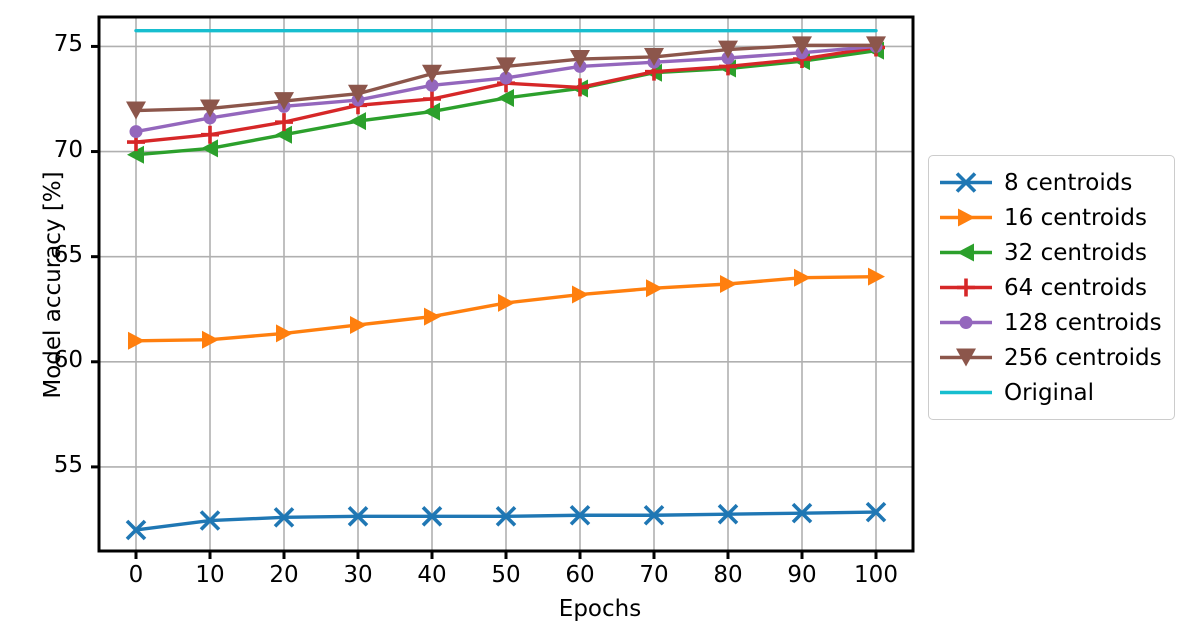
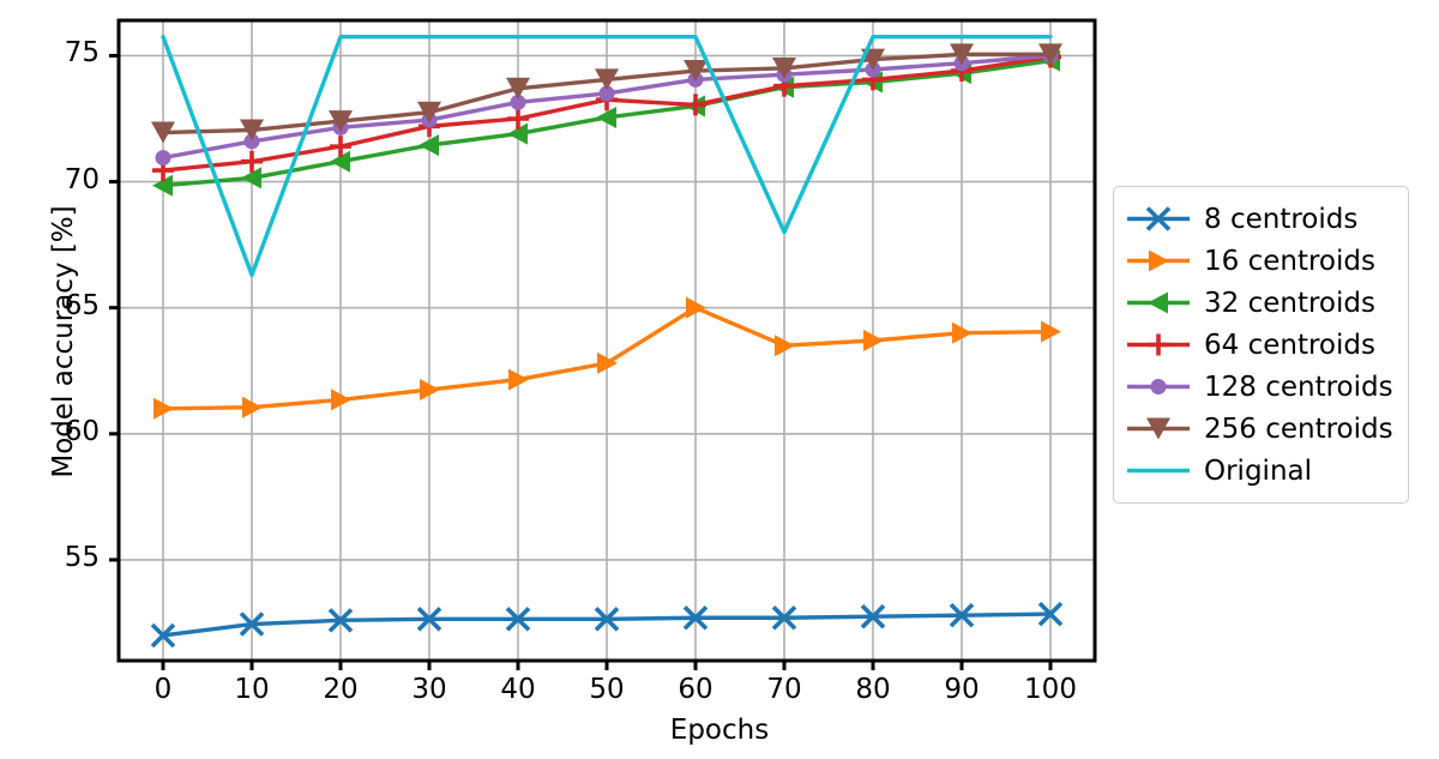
Original/10: 75.8 -> 66.3
16 centroids/60: 63.2 -> 65.0
Original/70: 75.8 -> 68.0
